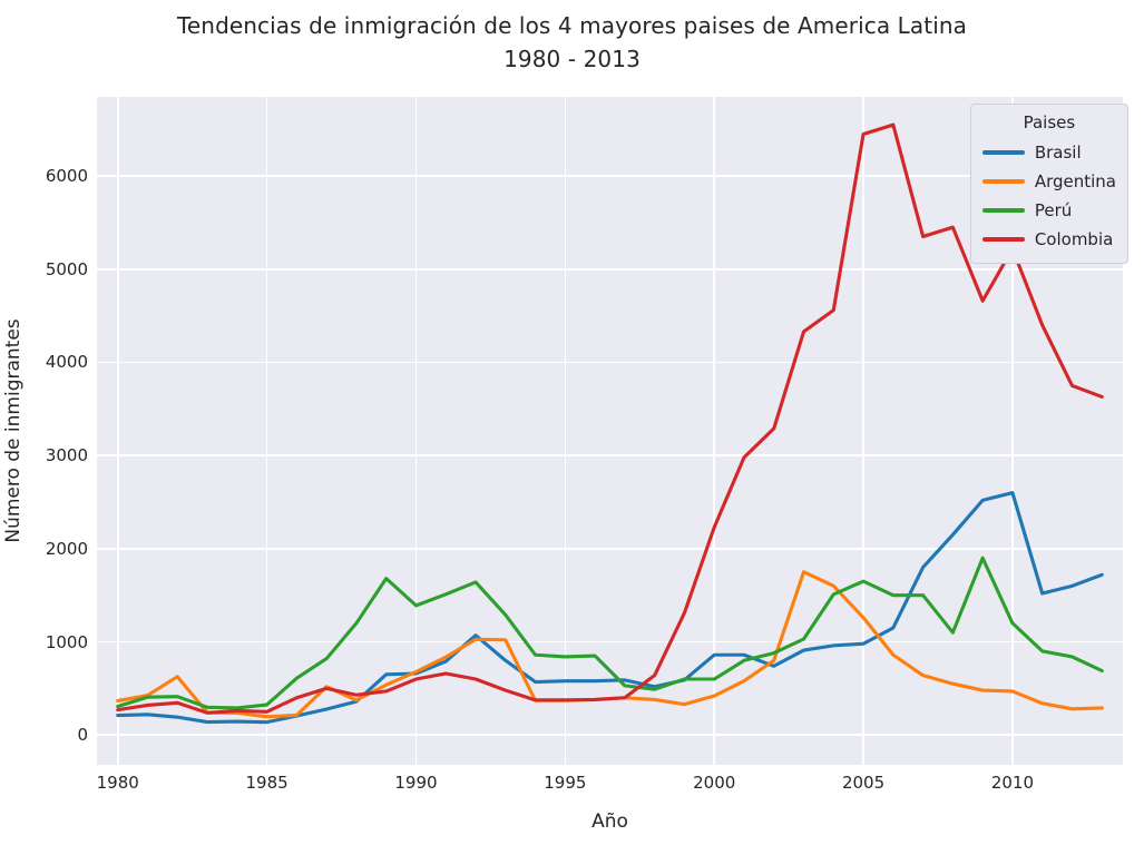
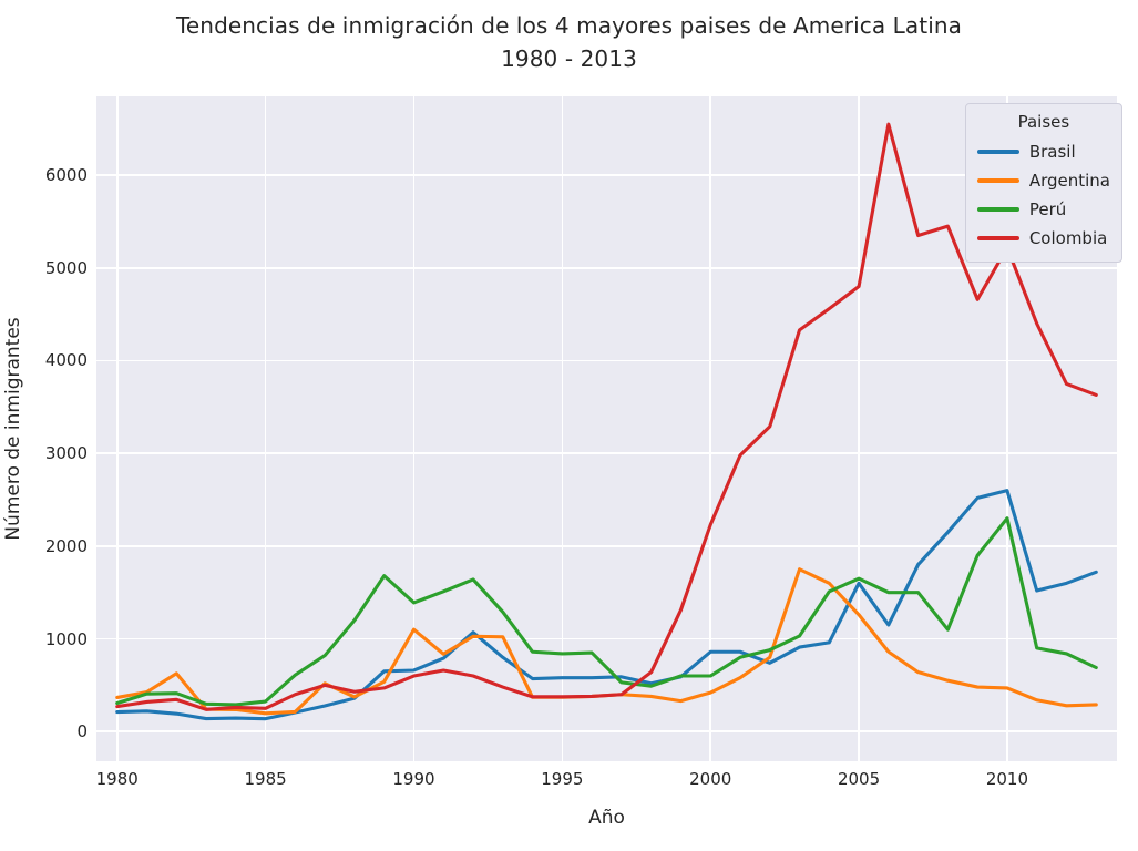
Argentina/1990: 700 -> 1100
Brasil/2005: 1000 -> 1600
Colombia/2005: 6400 -> 4800
Perú/2010: 1200 -> 2300
